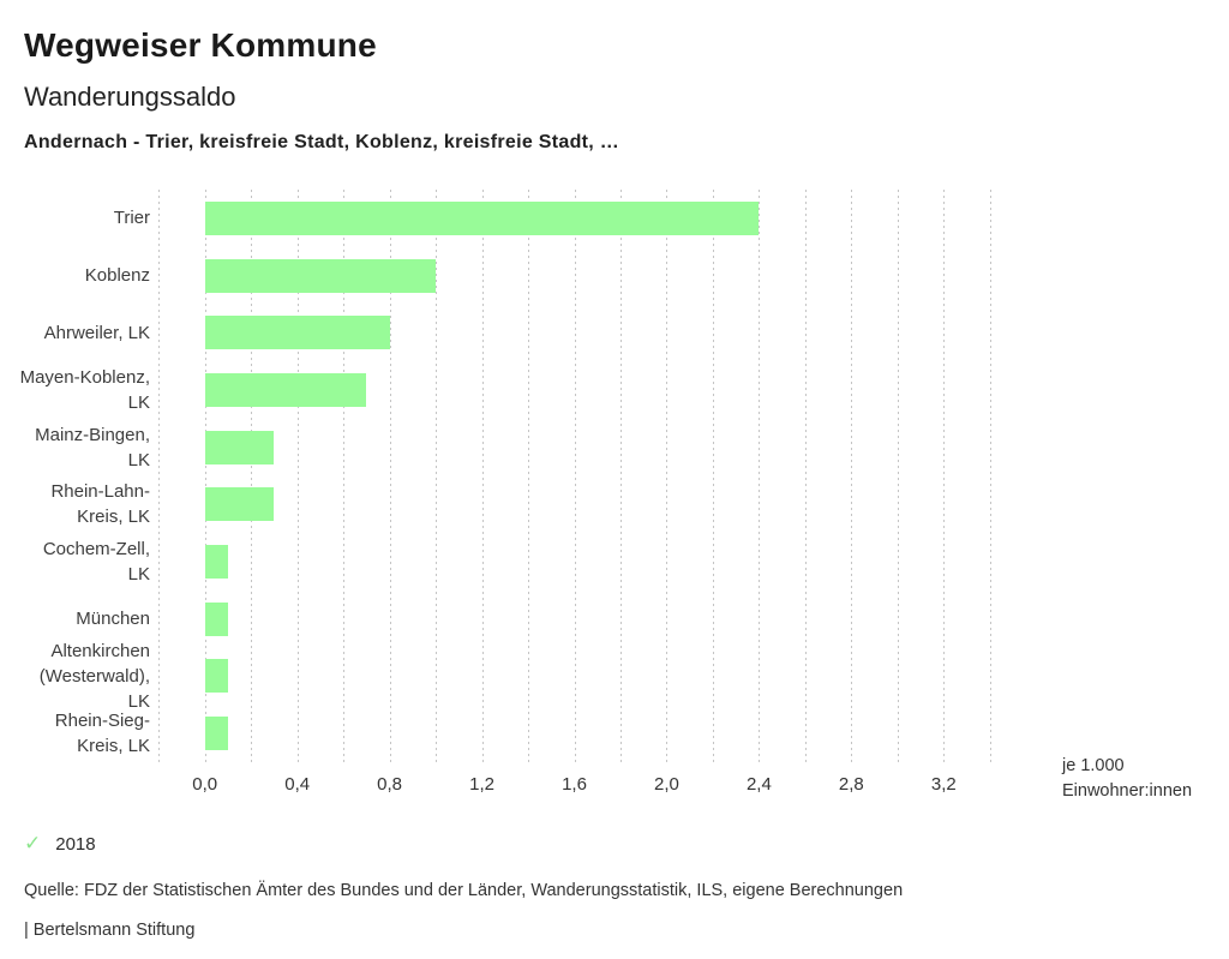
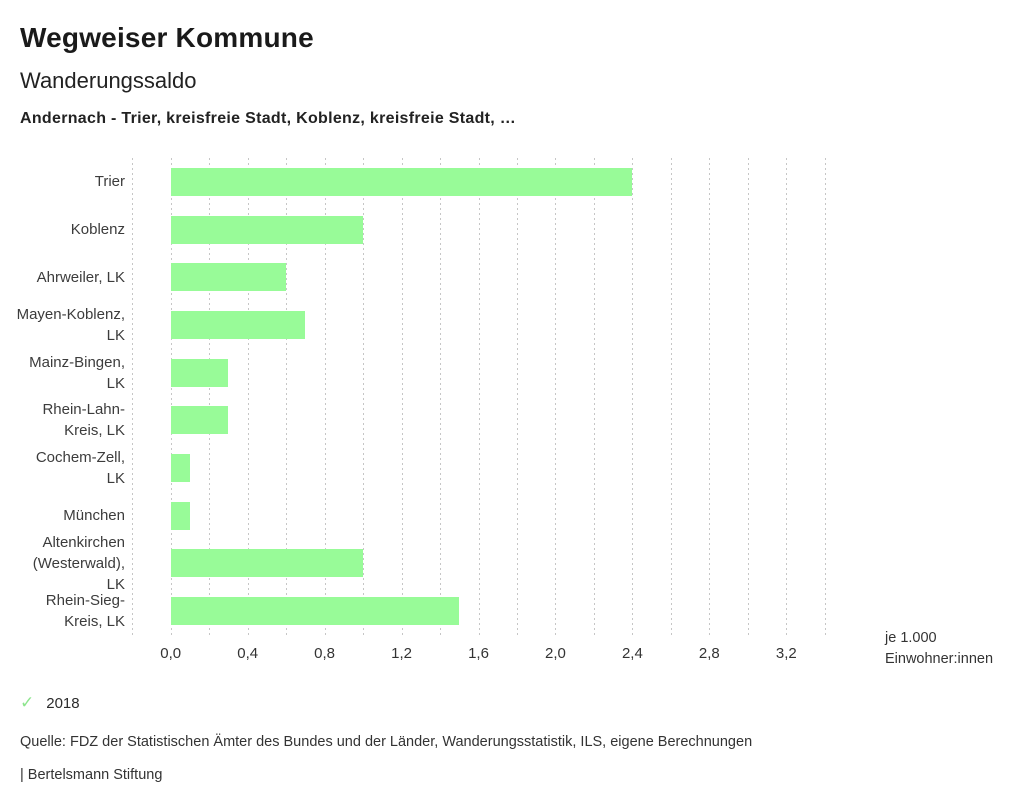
Ahrweiler, LK: 0,8 -> 0,6
Altenkirchen (Westerwald), LK: 0,1 -> 1,0
Rhein-Sieg-Kreis, LK: 0,1 -> 1,5
